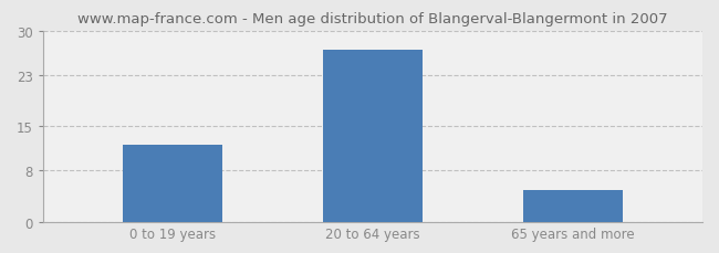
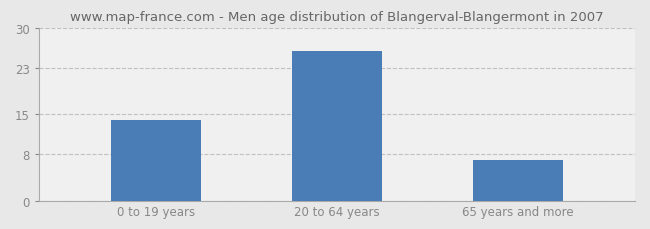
0 to 19 years: 12 -> 14
20 to 64 years: 27 -> 26
65 years and more: 5 -> 7
